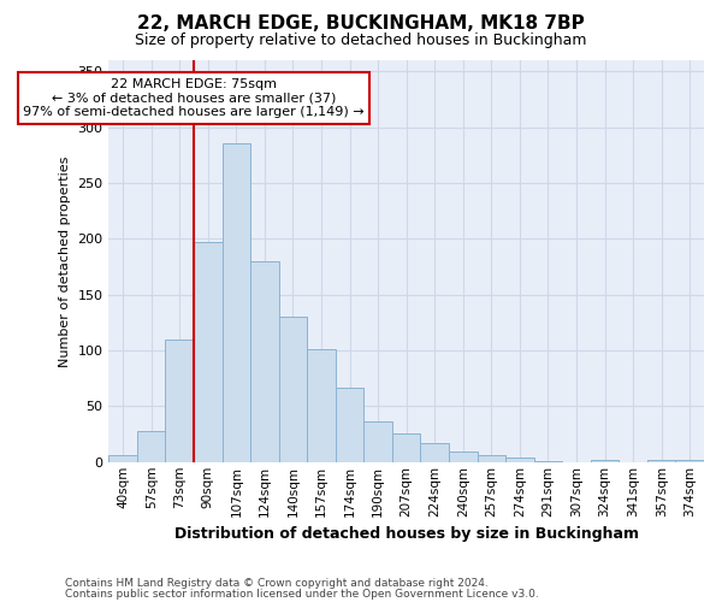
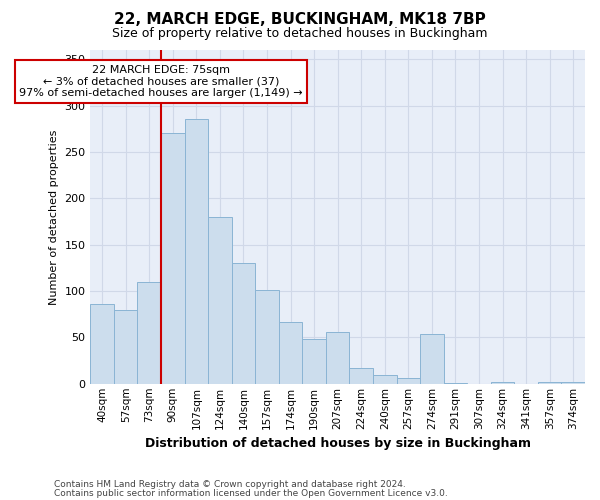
40sqm: 6 -> 86
57sqm: 28 -> 80
90sqm: 197 -> 270
190sqm: 36 -> 48
207sqm: 26 -> 56
274sqm: 4 -> 54
